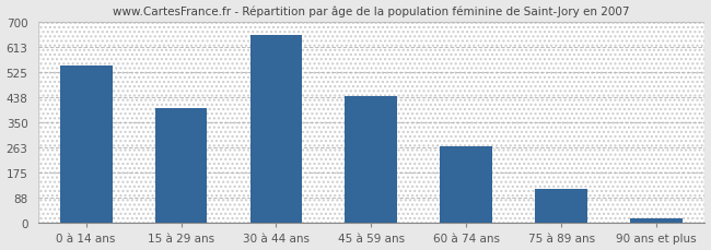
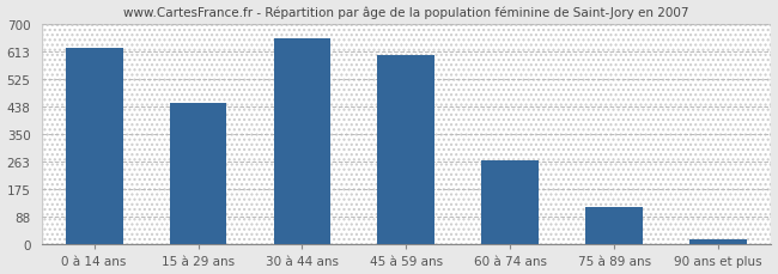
0 à 14 ans: 548 -> 625
15 à 29 ans: 399 -> 450
45 à 59 ans: 443 -> 600
